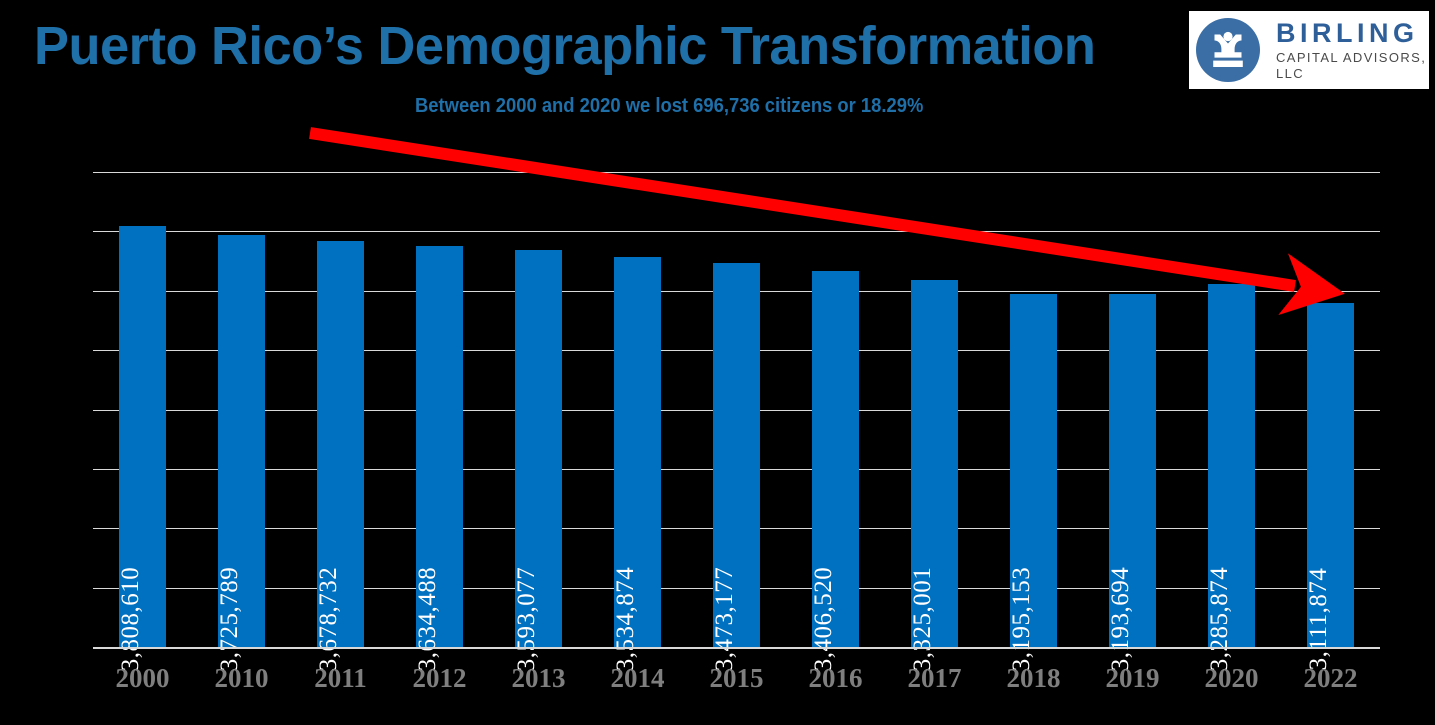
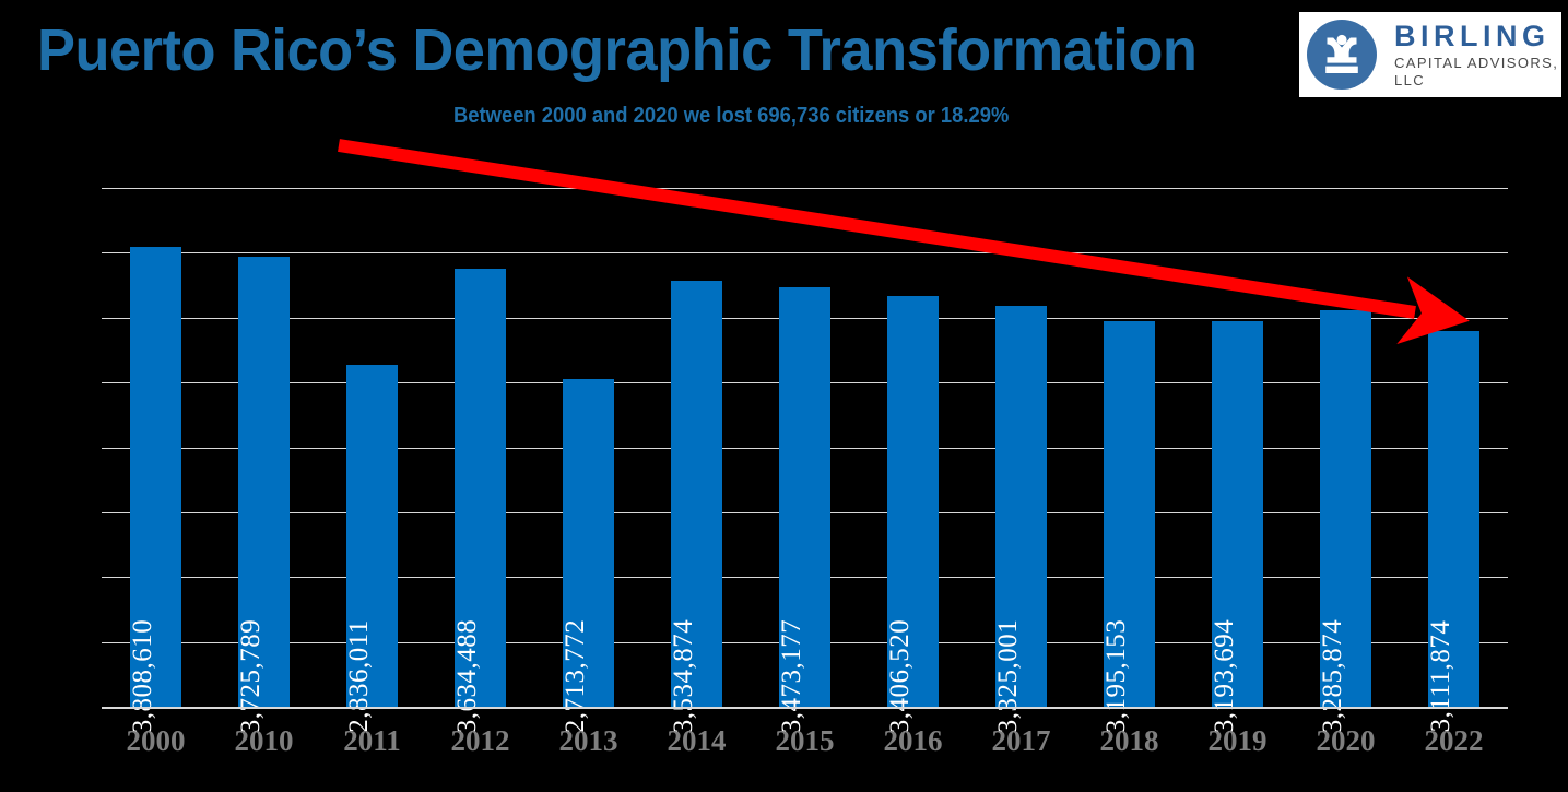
2011: 3,678,732 -> 2,836,011
2013: 3,593,077 -> 2,713,772
